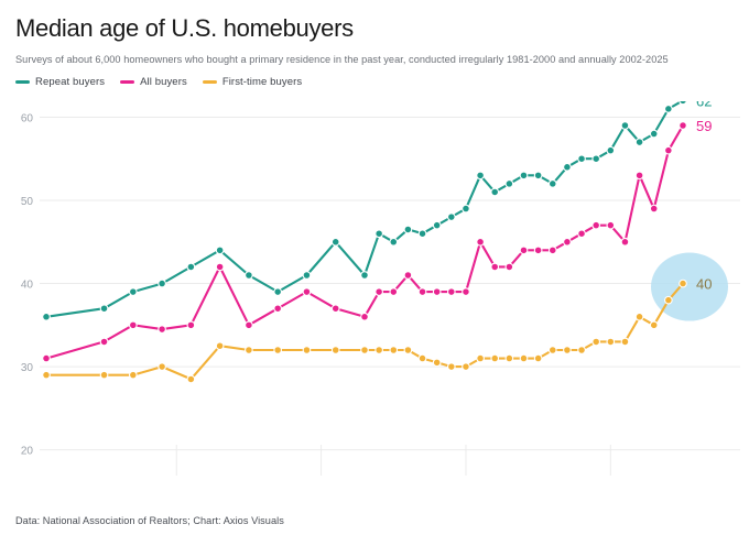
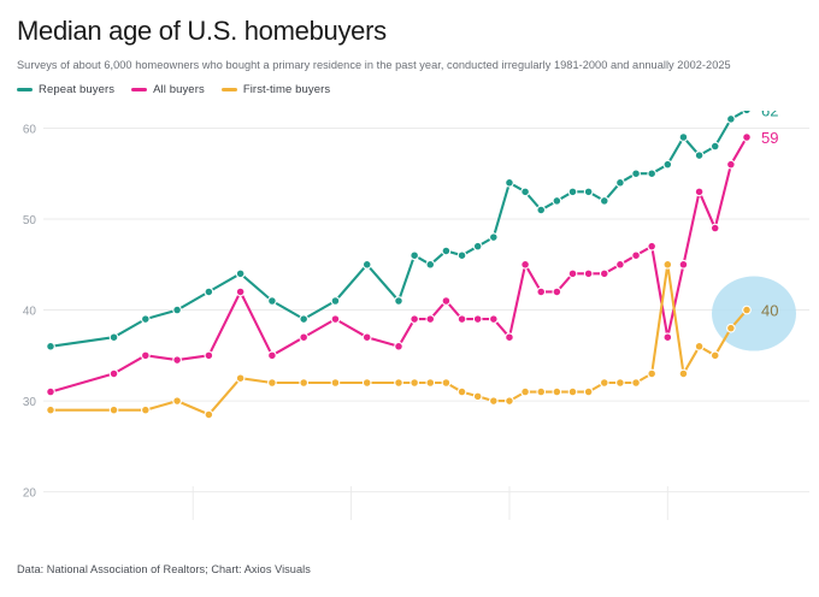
Repeat buyers/2010: 49 -> 54
All buyers/2010: 39 -> 37
All buyers/2020: 47 -> 37
First-time buyers/2020: 33 -> 45
